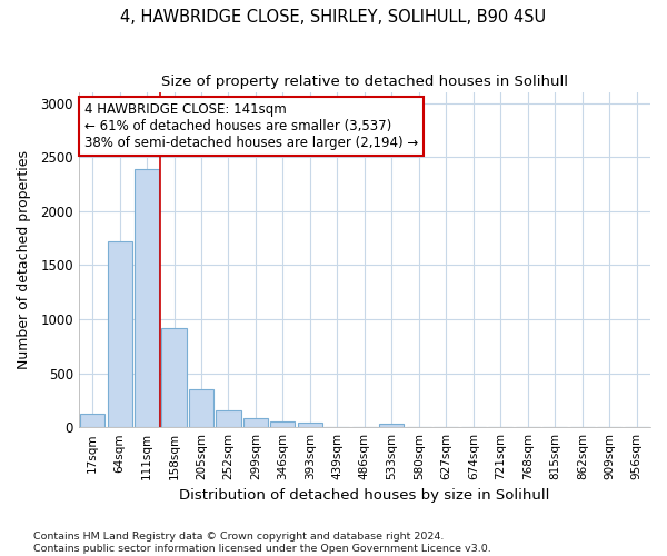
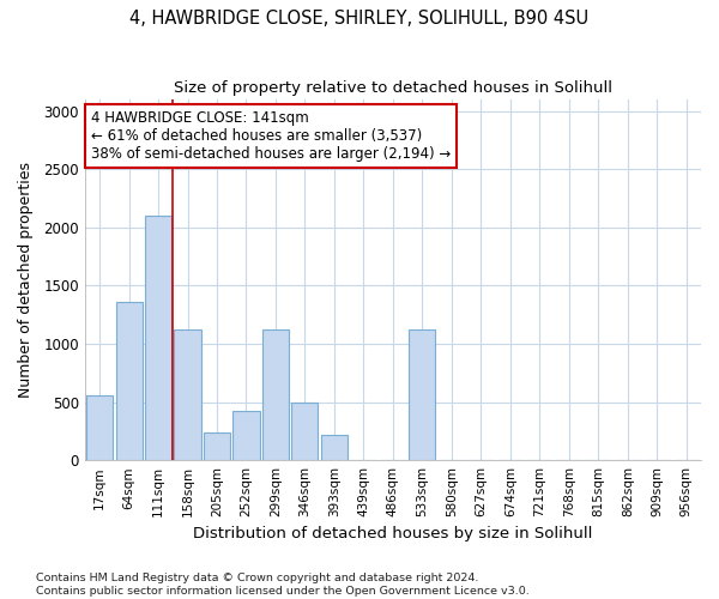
17sqm: 130 -> 560
64sqm: 1720 -> 1360
111sqm: 2390 -> 2100
158sqm: 920 -> 1120
205sqm: 350 -> 240
252sqm: 160 -> 420
299sqm: 80 -> 1120
346sqm: 50 -> 500
393sqm: 40 -> 220
533sqm: 30 -> 1120
